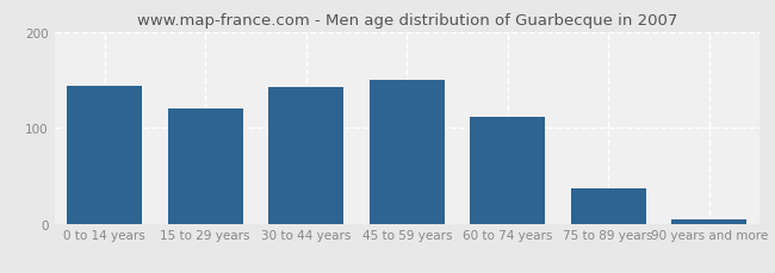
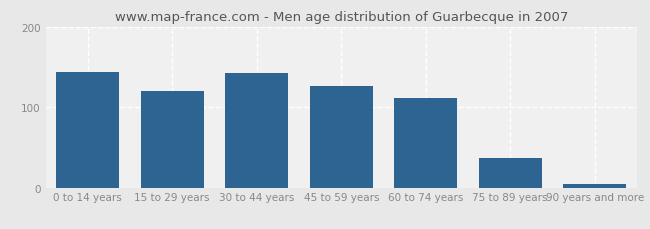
45 to 59 years: 150 -> 126
